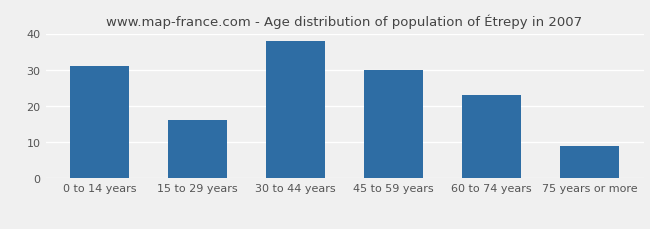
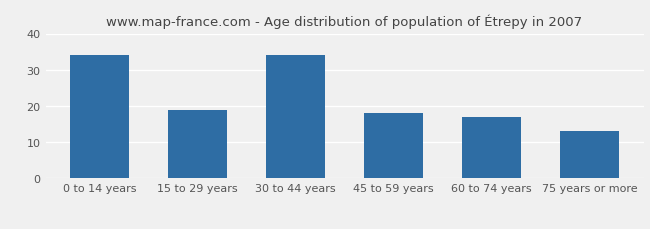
0 to 14 years: 31 -> 34
15 to 29 years: 16 -> 19
30 to 44 years: 38 -> 34
45 to 59 years: 30 -> 18
60 to 74 years: 23 -> 17
75 years or more: 9 -> 13
